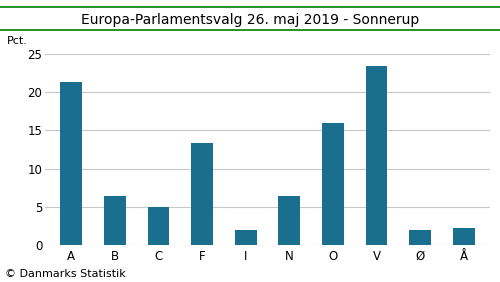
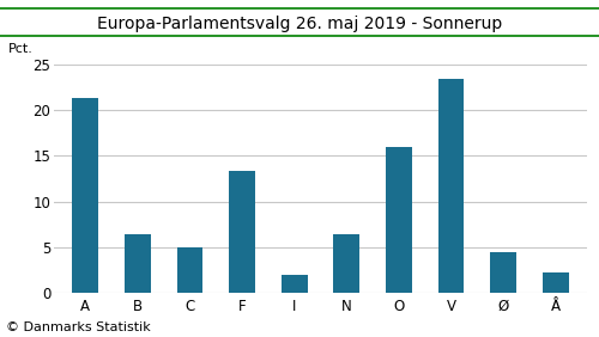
Ø: 2.0 -> 4.5
